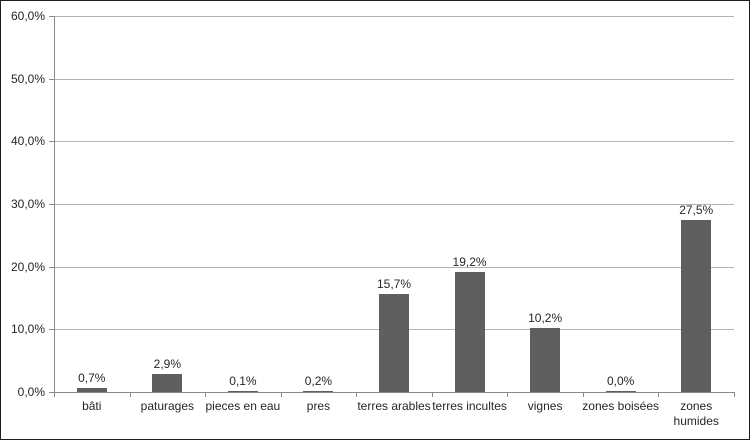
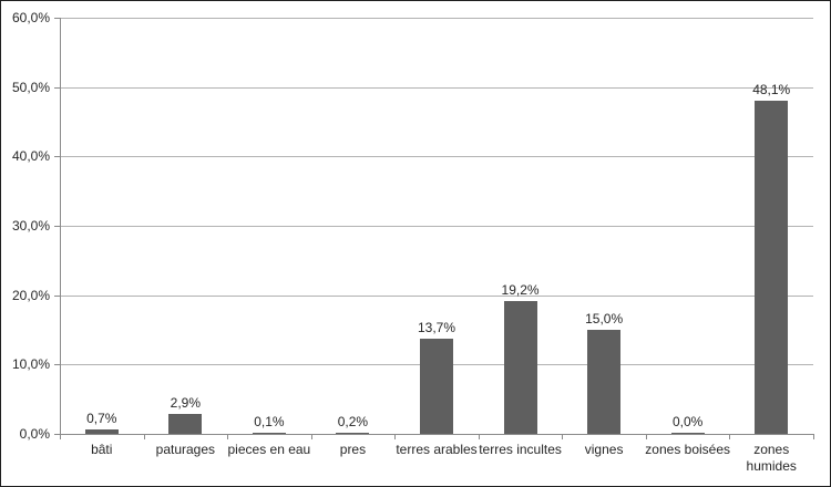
terres arables: 15,7% -> 13,7%
vignes: 10,2% -> 15,0%
zones humides: 27,5% -> 48,1%
